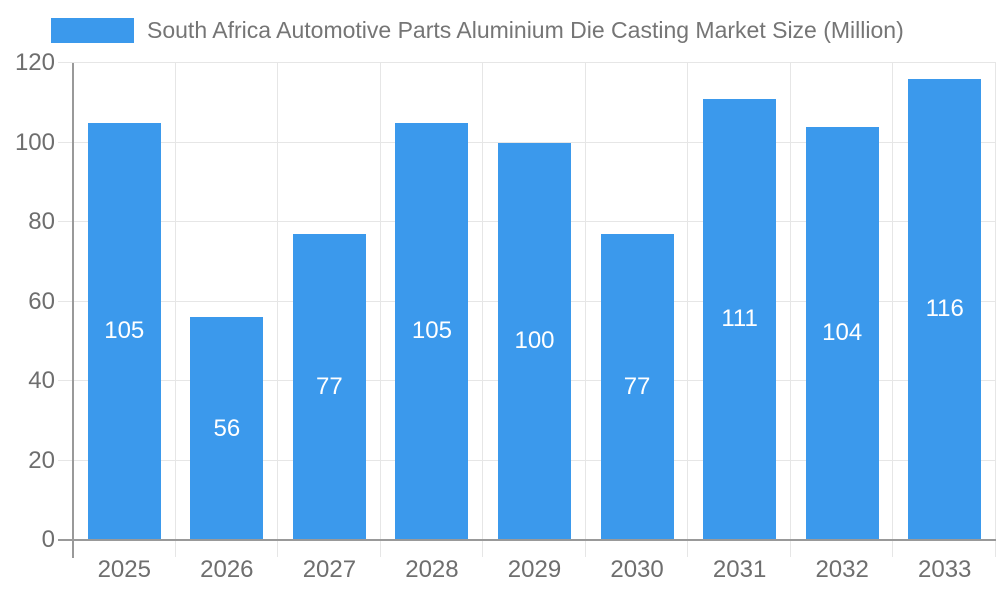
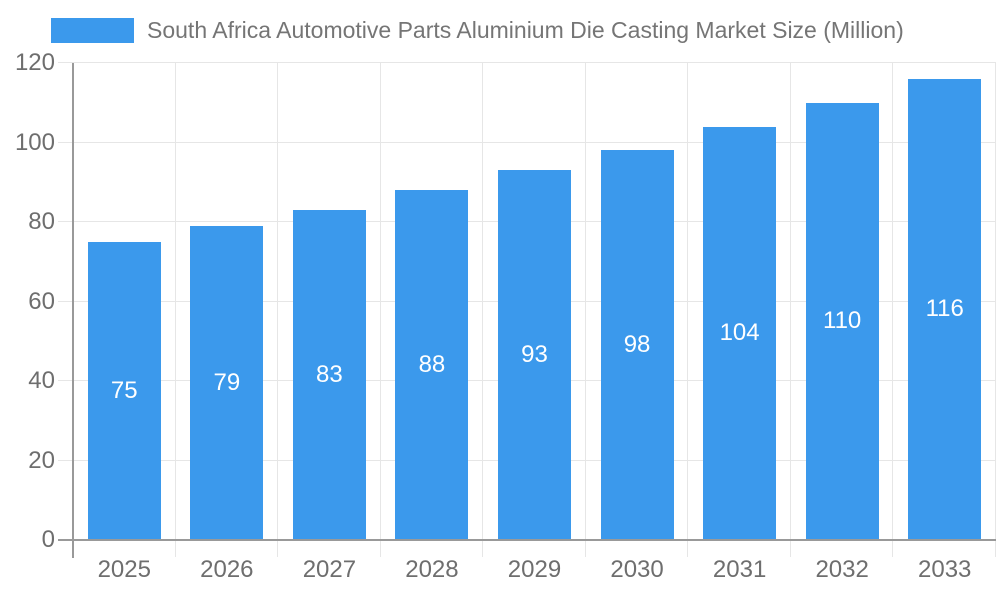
2025: 105 -> 75
2026: 56 -> 79
2027: 77 -> 83
2028: 105 -> 88
2029: 100 -> 93
2030: 77 -> 98
2031: 111 -> 104
2032: 104 -> 110
